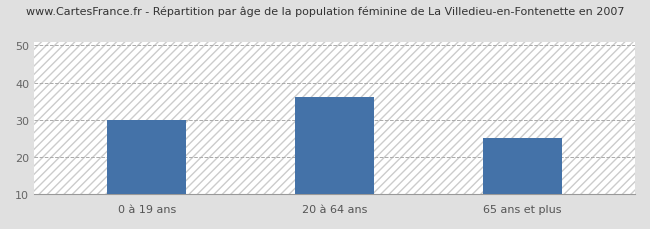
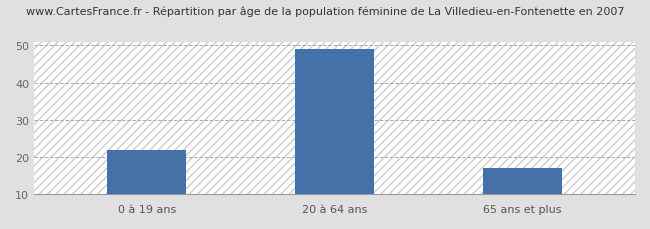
0 à 19 ans: 30 -> 22
20 à 64 ans: 36 -> 49
65 ans et plus: 25 -> 17
